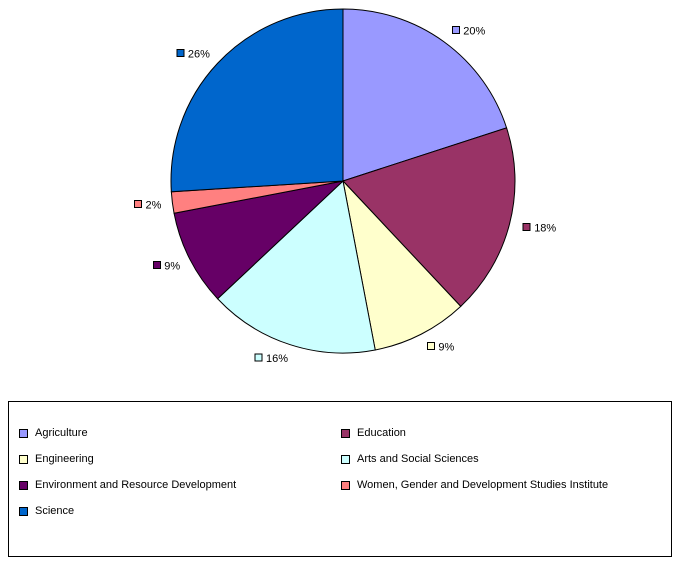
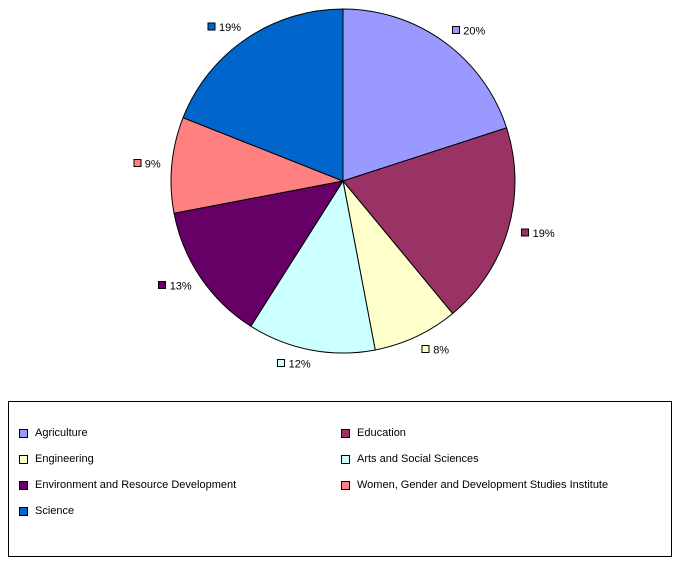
Education: 18% -> 19%
Engineering: 9% -> 8%
Arts and Social Sciences: 16% -> 12%
Environment and Resource Development: 9% -> 13%
Women, Gender and Development Studies Institute: 2% -> 9%
Science: 26% -> 19%
